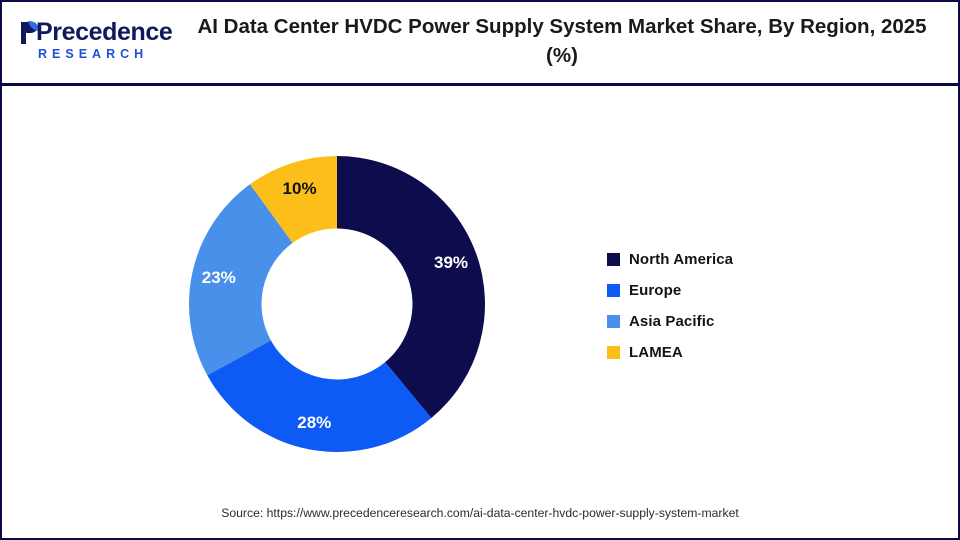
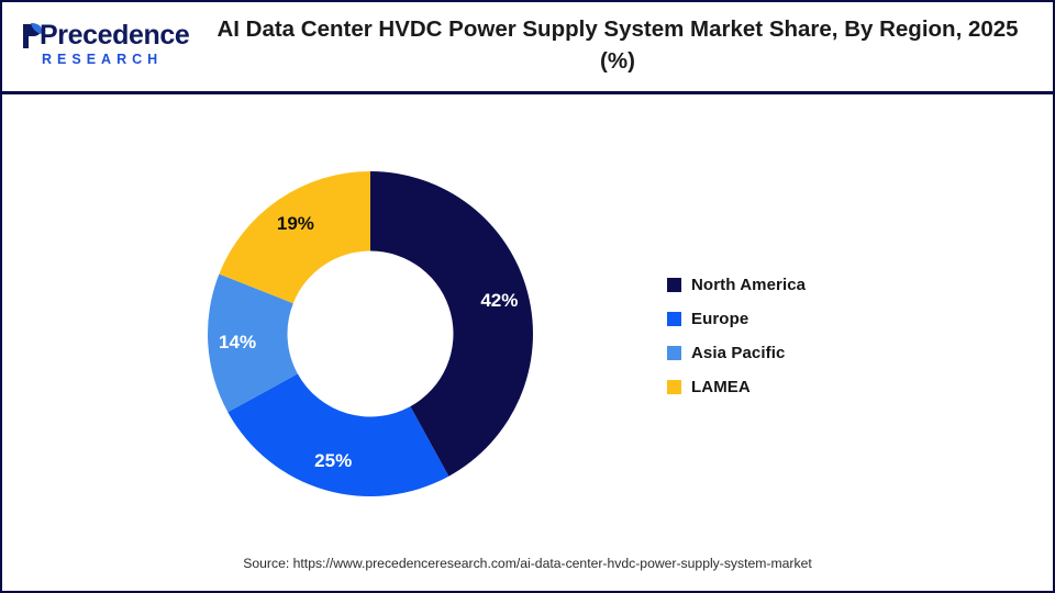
North America: 39% -> 42%
Europe: 28% -> 25%
Asia Pacific: 23% -> 14%
LAMEA: 10% -> 19%
